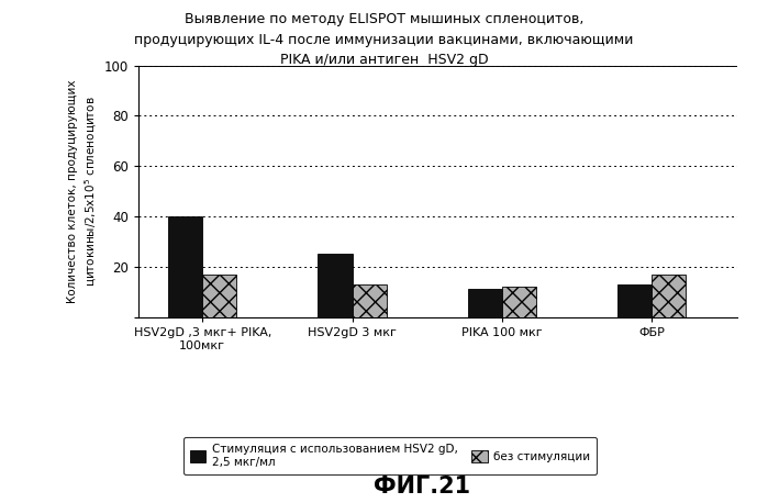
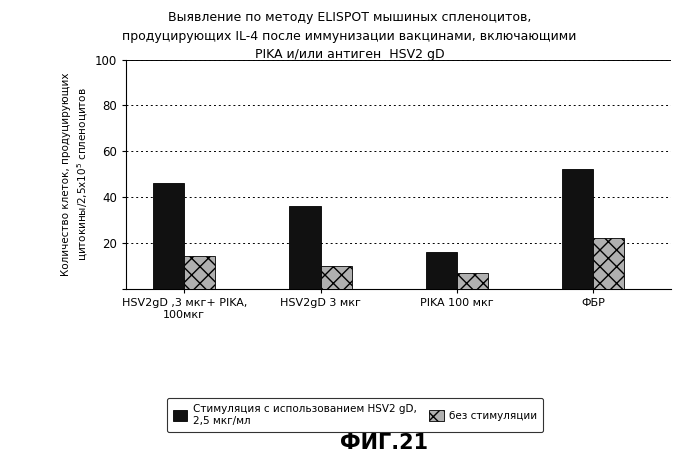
Стимуляция с использованием HSV2 gD, 2,5 мкг/мл/HSV2gD ,3 мкг+ PIKA, 100мкг: 40 -> 46
без стимуляции/HSV2gD ,3 мкг+ PIKA, 100мкг: 17 -> 14
Стимуляция с использованием HSV2 gD, 2,5 мкг/мл/HSV2gD 3 мкг: 25 -> 36
без стимуляции/HSV2gD 3 мкг: 13 -> 10
Стимуляция с использованием HSV2 gD, 2,5 мкг/мл/PIKA 100 мкг: 11 -> 16
без стимуляции/PIKA 100 мкг: 12 -> 7
Стимуляция с использованием HSV2 gD, 2,5 мкг/мл/ФБР: 13 -> 52
без стимуляции/ФБР: 17 -> 22
